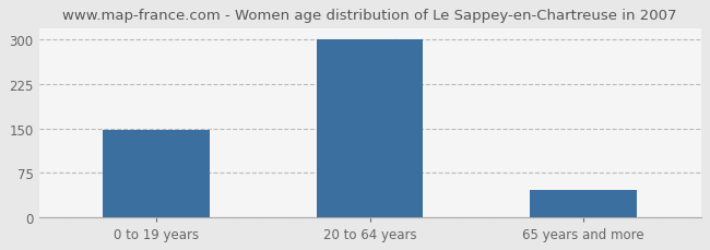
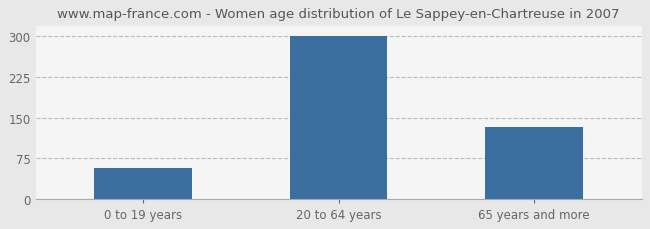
0 to 19 years: 148 -> 56
65 years and more: 45 -> 132
